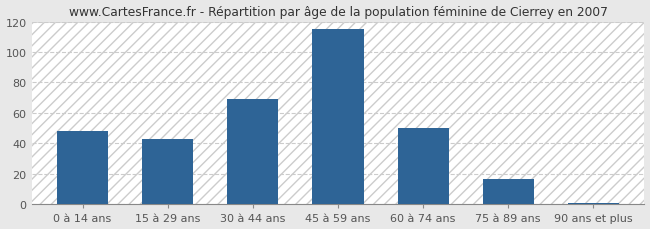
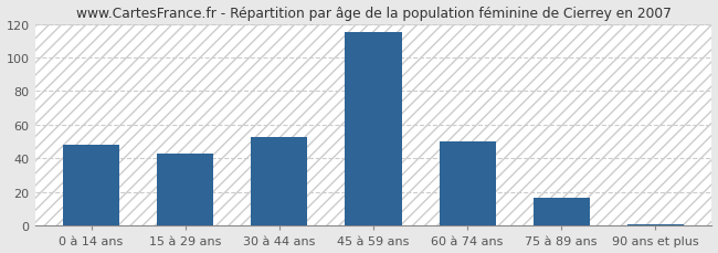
30 à 44 ans: 69 -> 53
